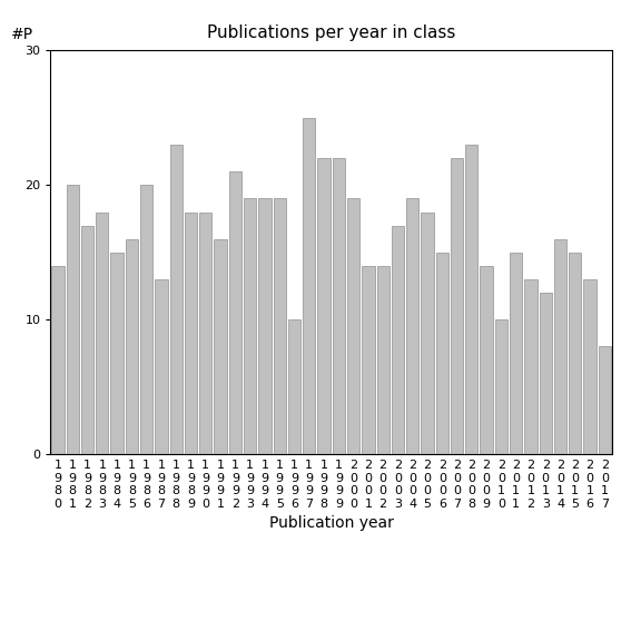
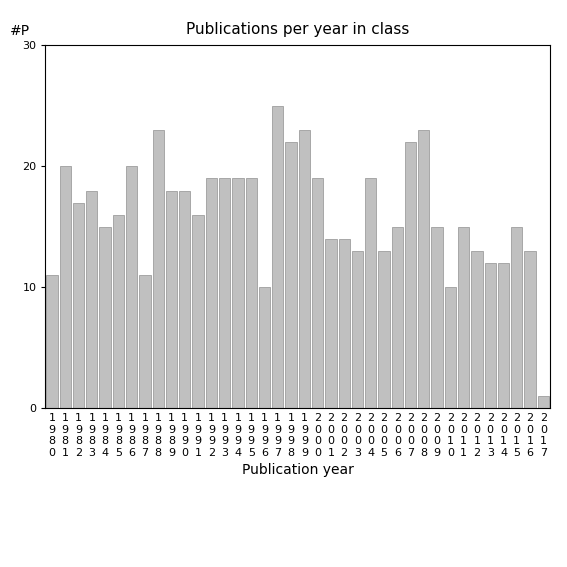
1 9 8 0: 14 -> 11
1 9 8 7: 13 -> 11
1 9 9 2: 21 -> 19
1 9 9 9: 22 -> 23
2 0 0 3: 17 -> 13
2 0 0 5: 18 -> 13
2 0 0 9: 14 -> 15
2 0 1 4: 16 -> 12
2 0 1 7: 8 -> 1
